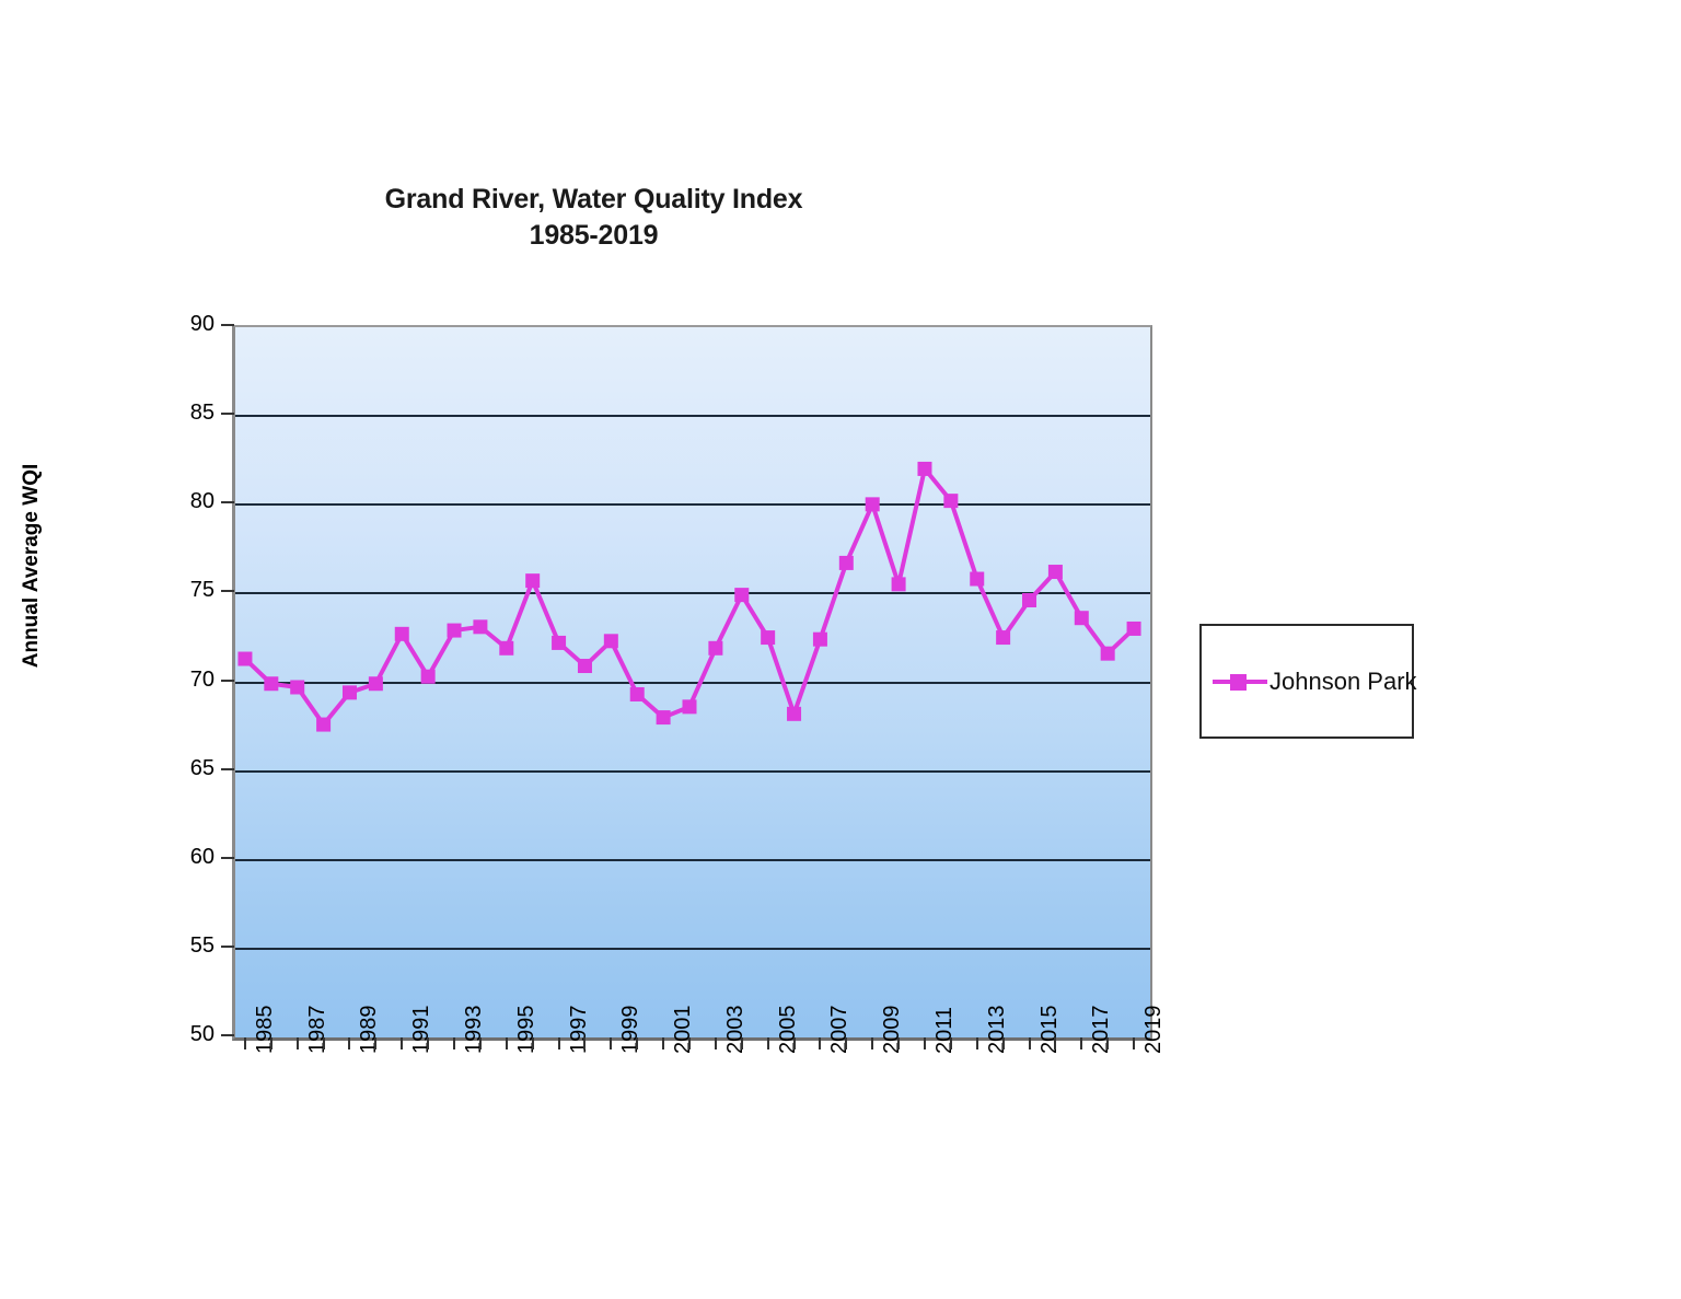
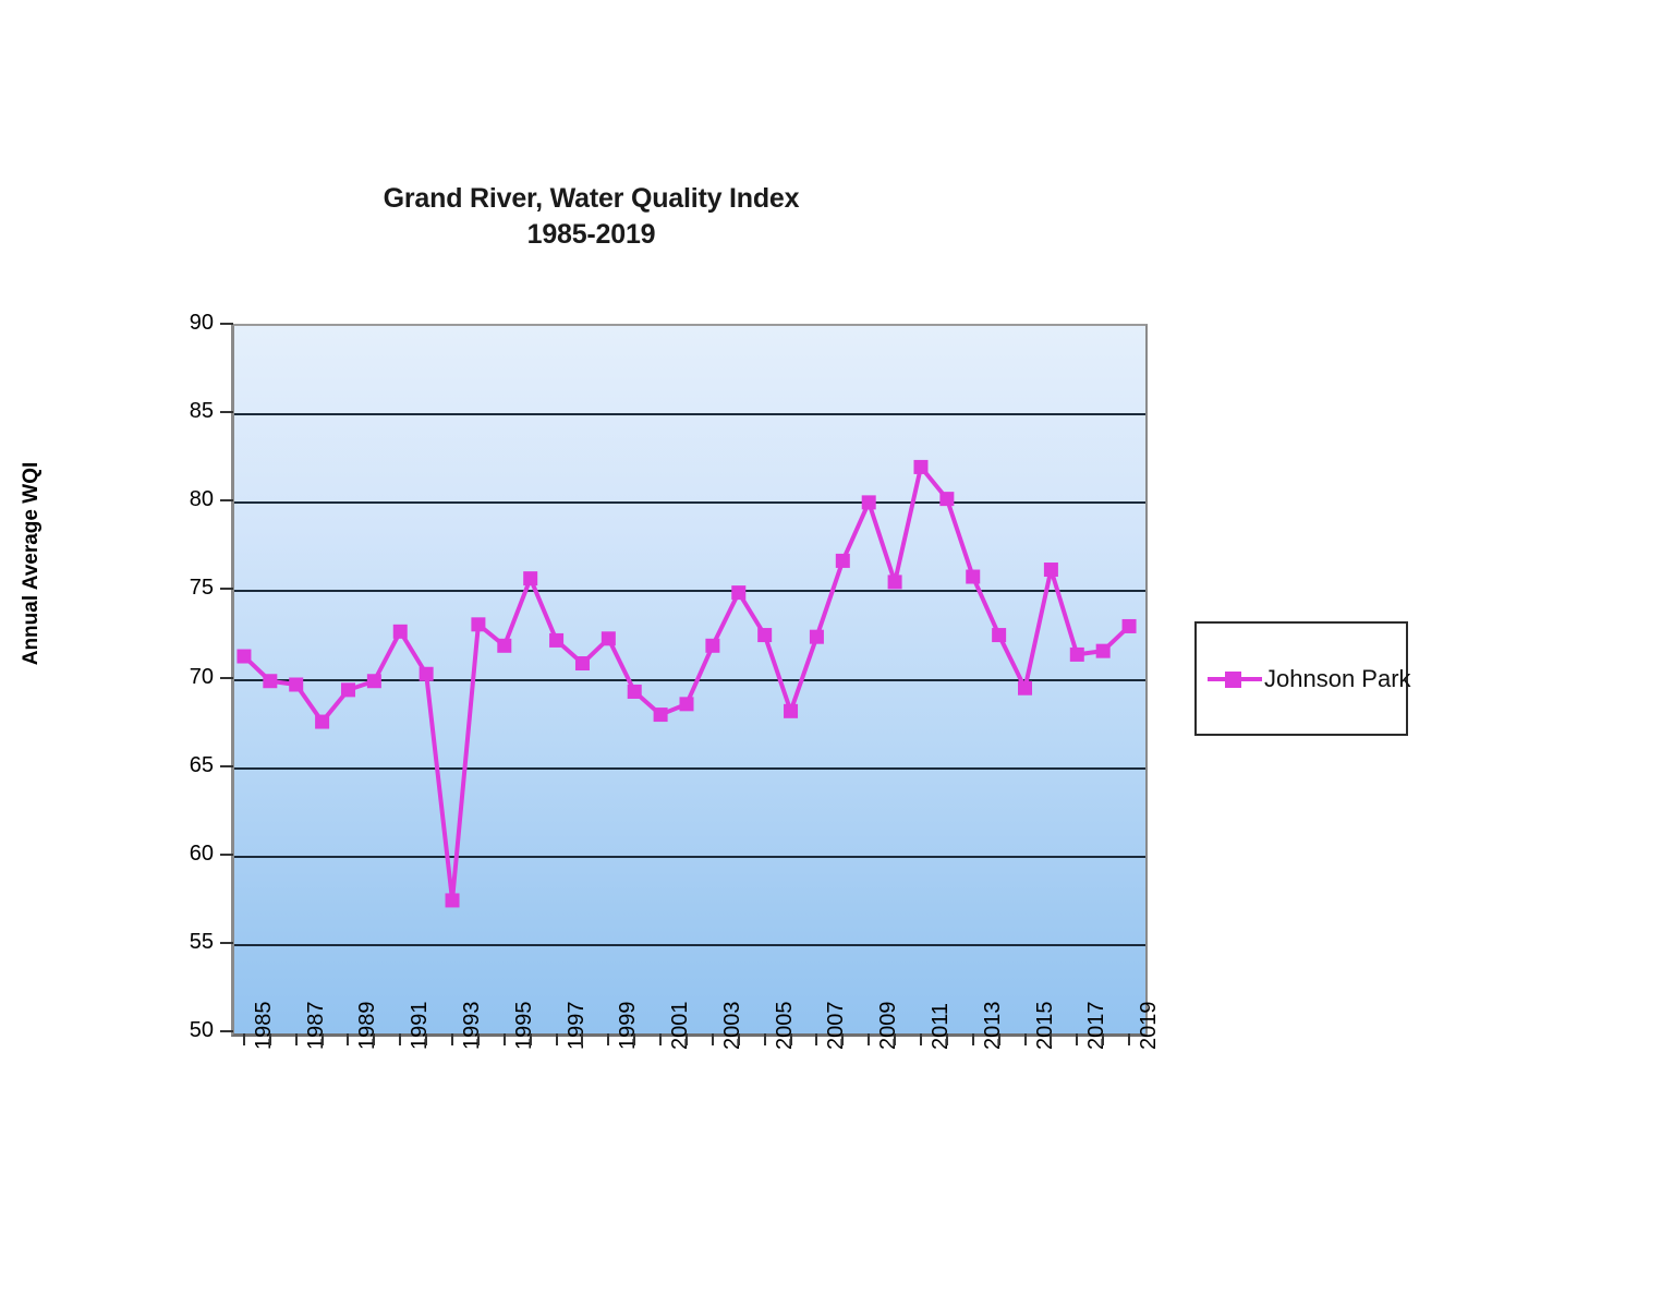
1993: 72.8 -> 57.4
2015: 74.5 -> 69.4
2017: 73.5 -> 71.3
